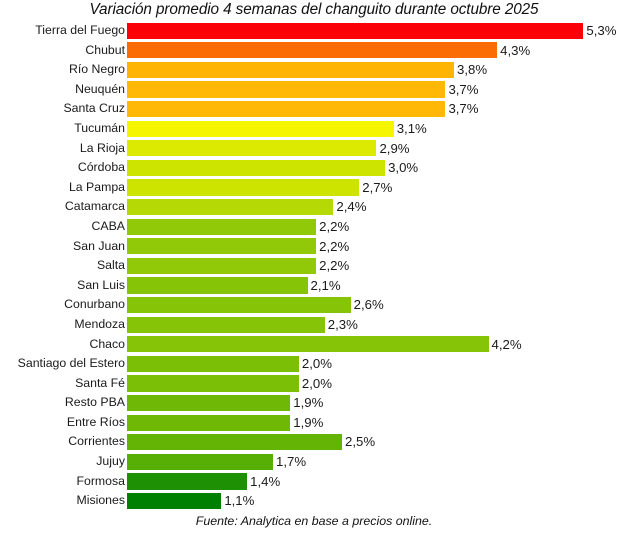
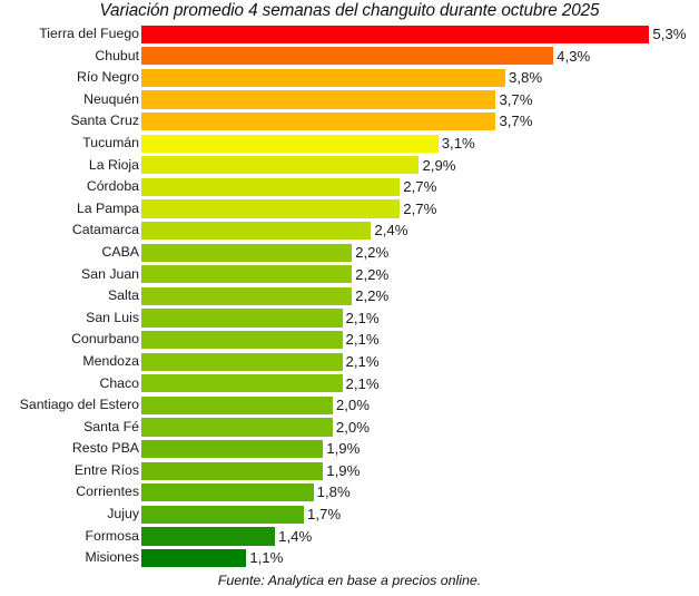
Córdoba: 3,0% -> 2,7%
Conurbano: 2,6% -> 2,1%
Mendoza: 2,3% -> 2,1%
Chaco: 4,2% -> 2,1%
Corrientes: 2,5% -> 1,8%
